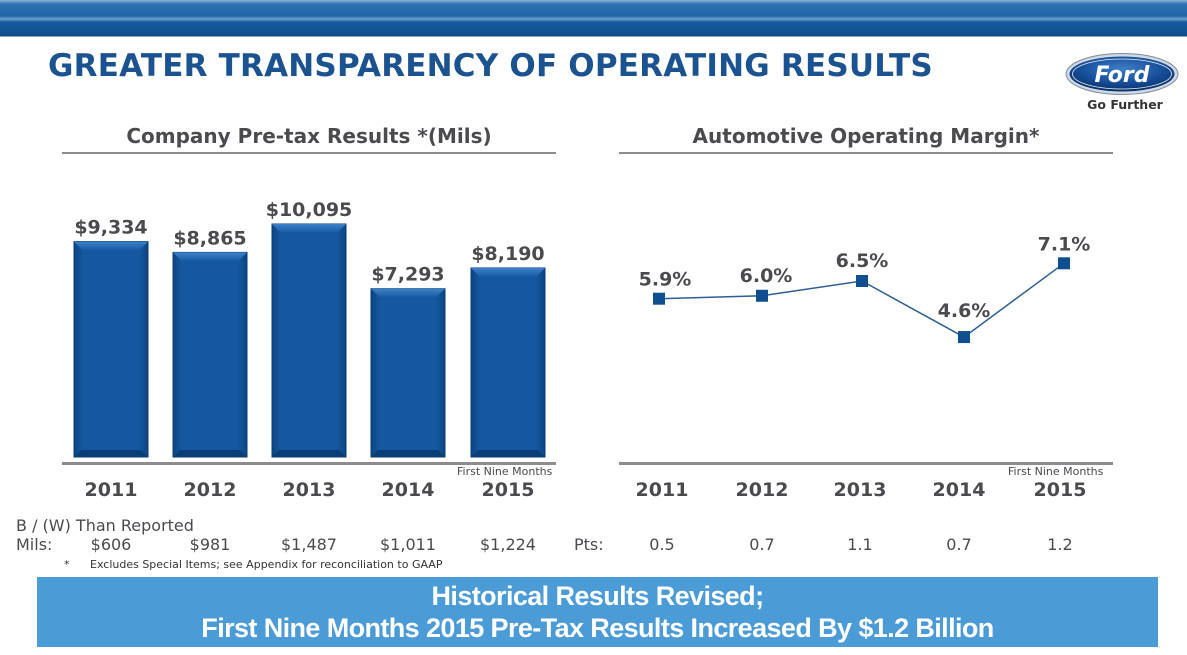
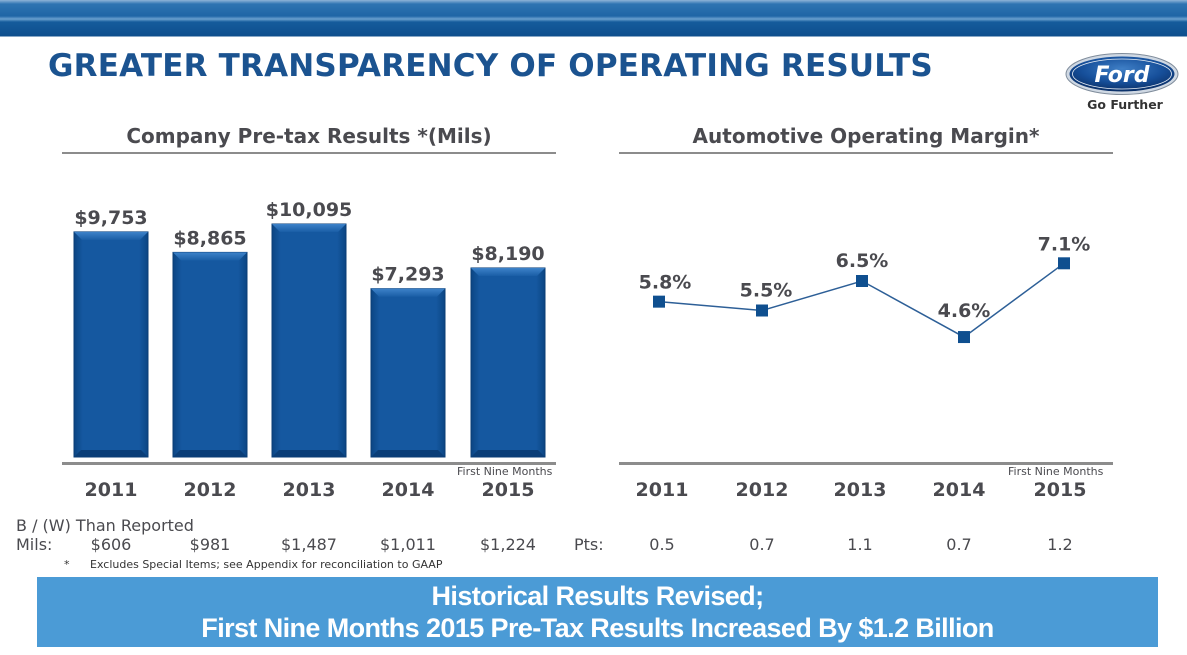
Company Pre-tax Results *(Mils)/2011: $9,334 -> $9,753
Automotive Operating Margin*/2011: 5.9% -> 5.8%
Automotive Operating Margin*/2012: 6.0% -> 5.5%
